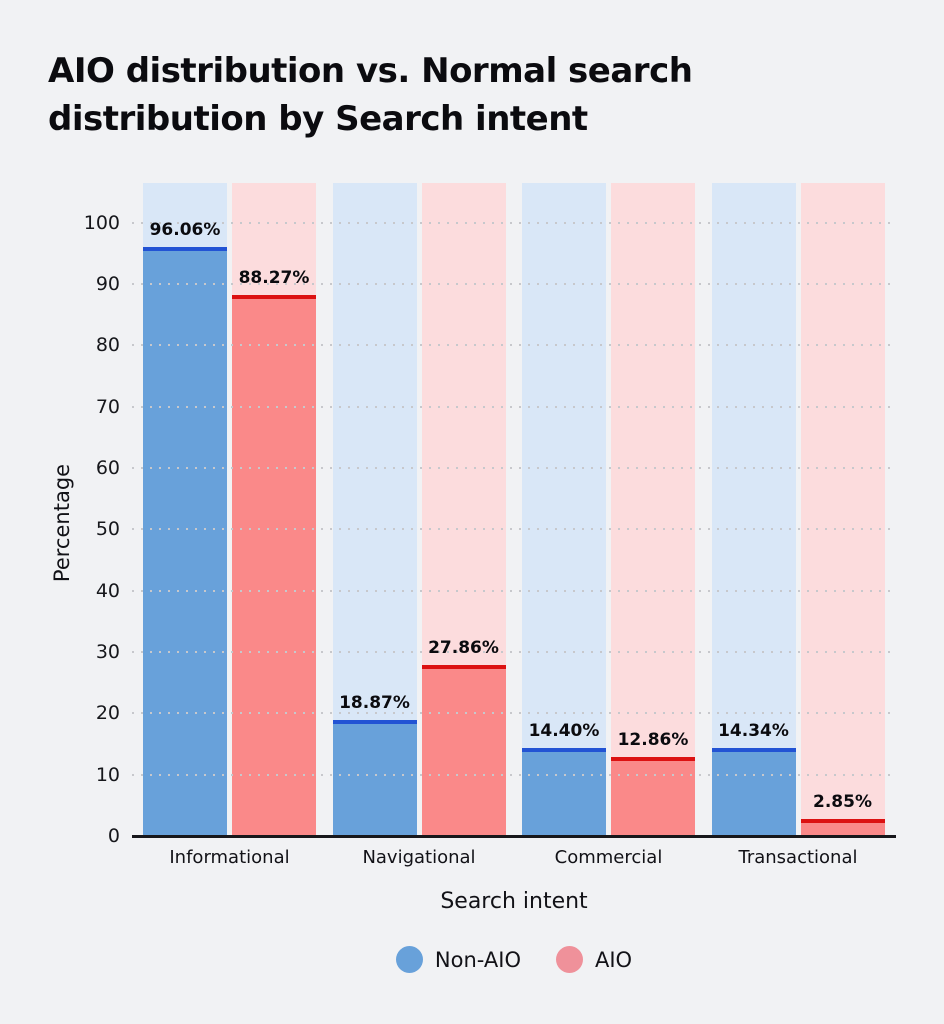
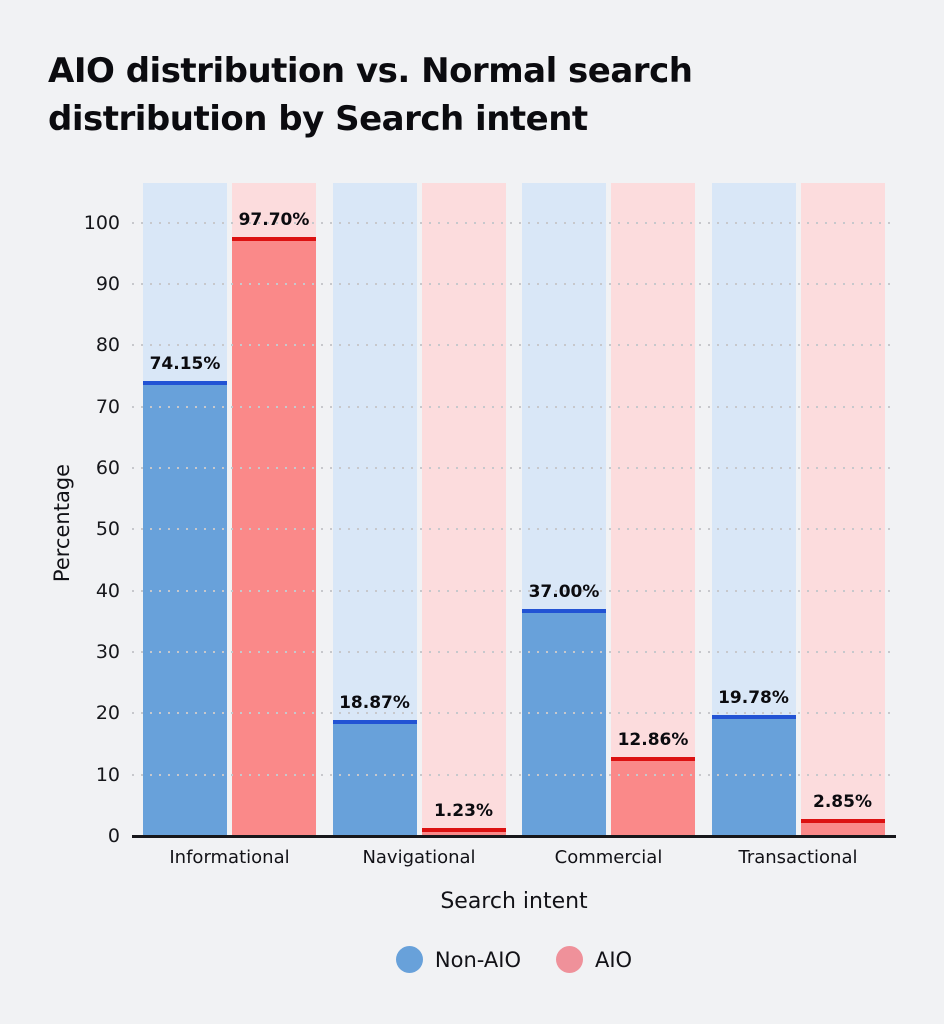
Non-AIO/Informational: 96.06% -> 74.15%
AIO/Informational: 88.27% -> 97.70%
AIO/Navigational: 27.86% -> 1.23%
Non-AIO/Commercial: 14.40% -> 37.00%
Non-AIO/Transactional: 14.34% -> 19.78%
